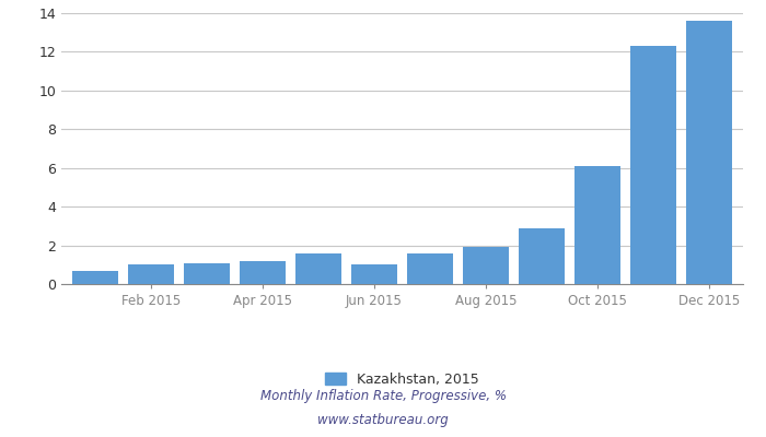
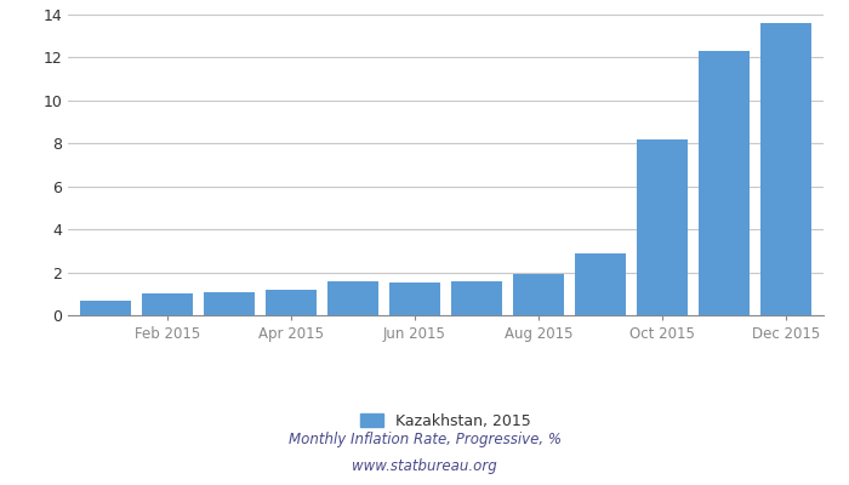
Jun 2015: 1.0 -> 1.5
Oct 2015: 6.1 -> 8.2
